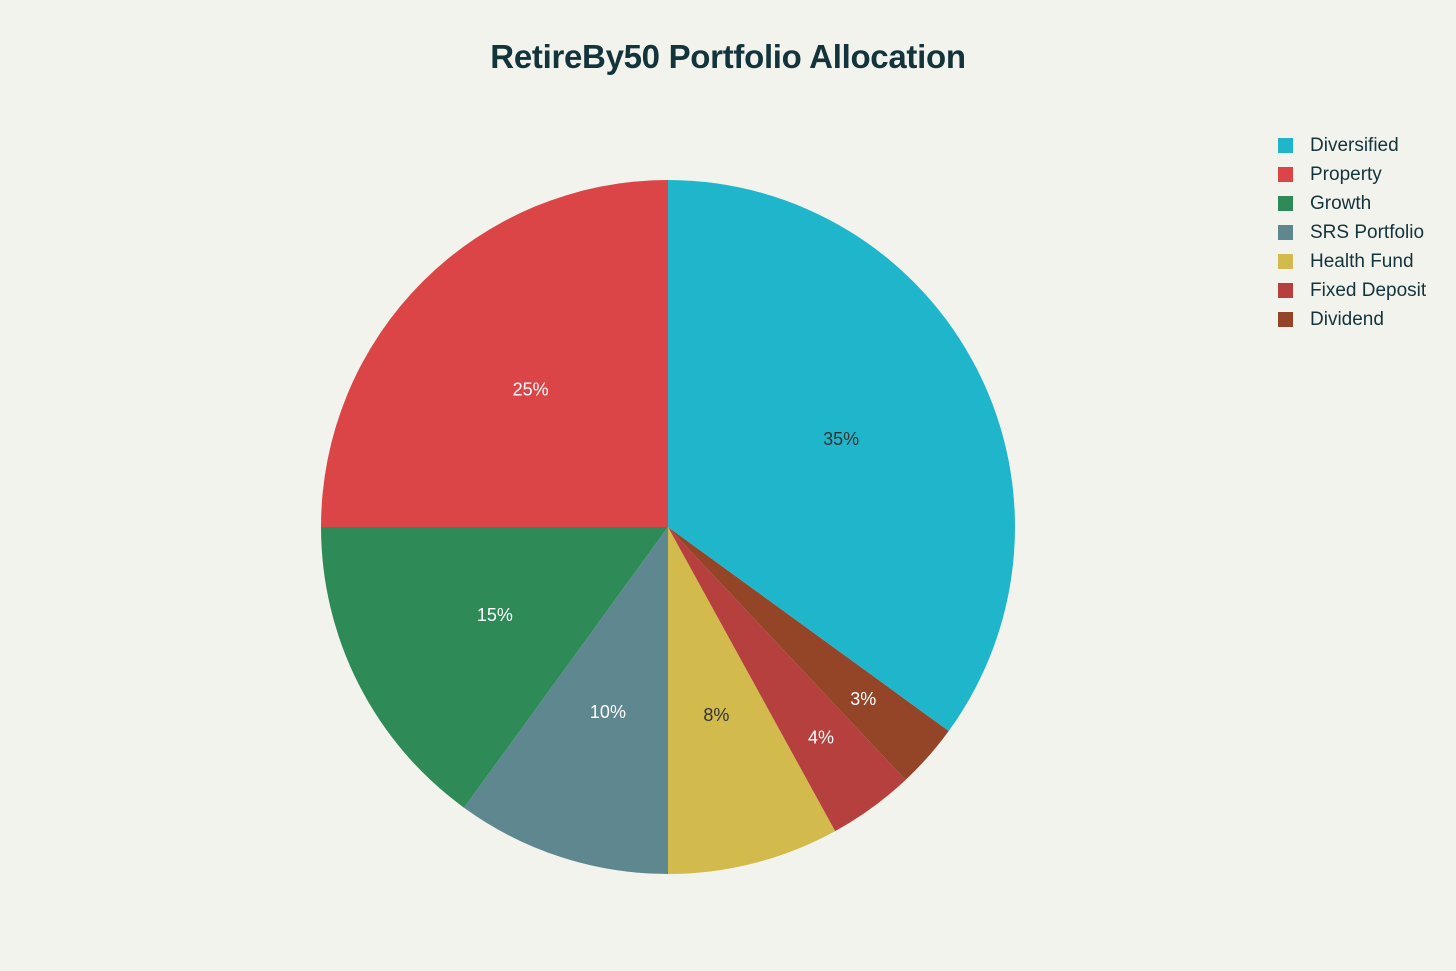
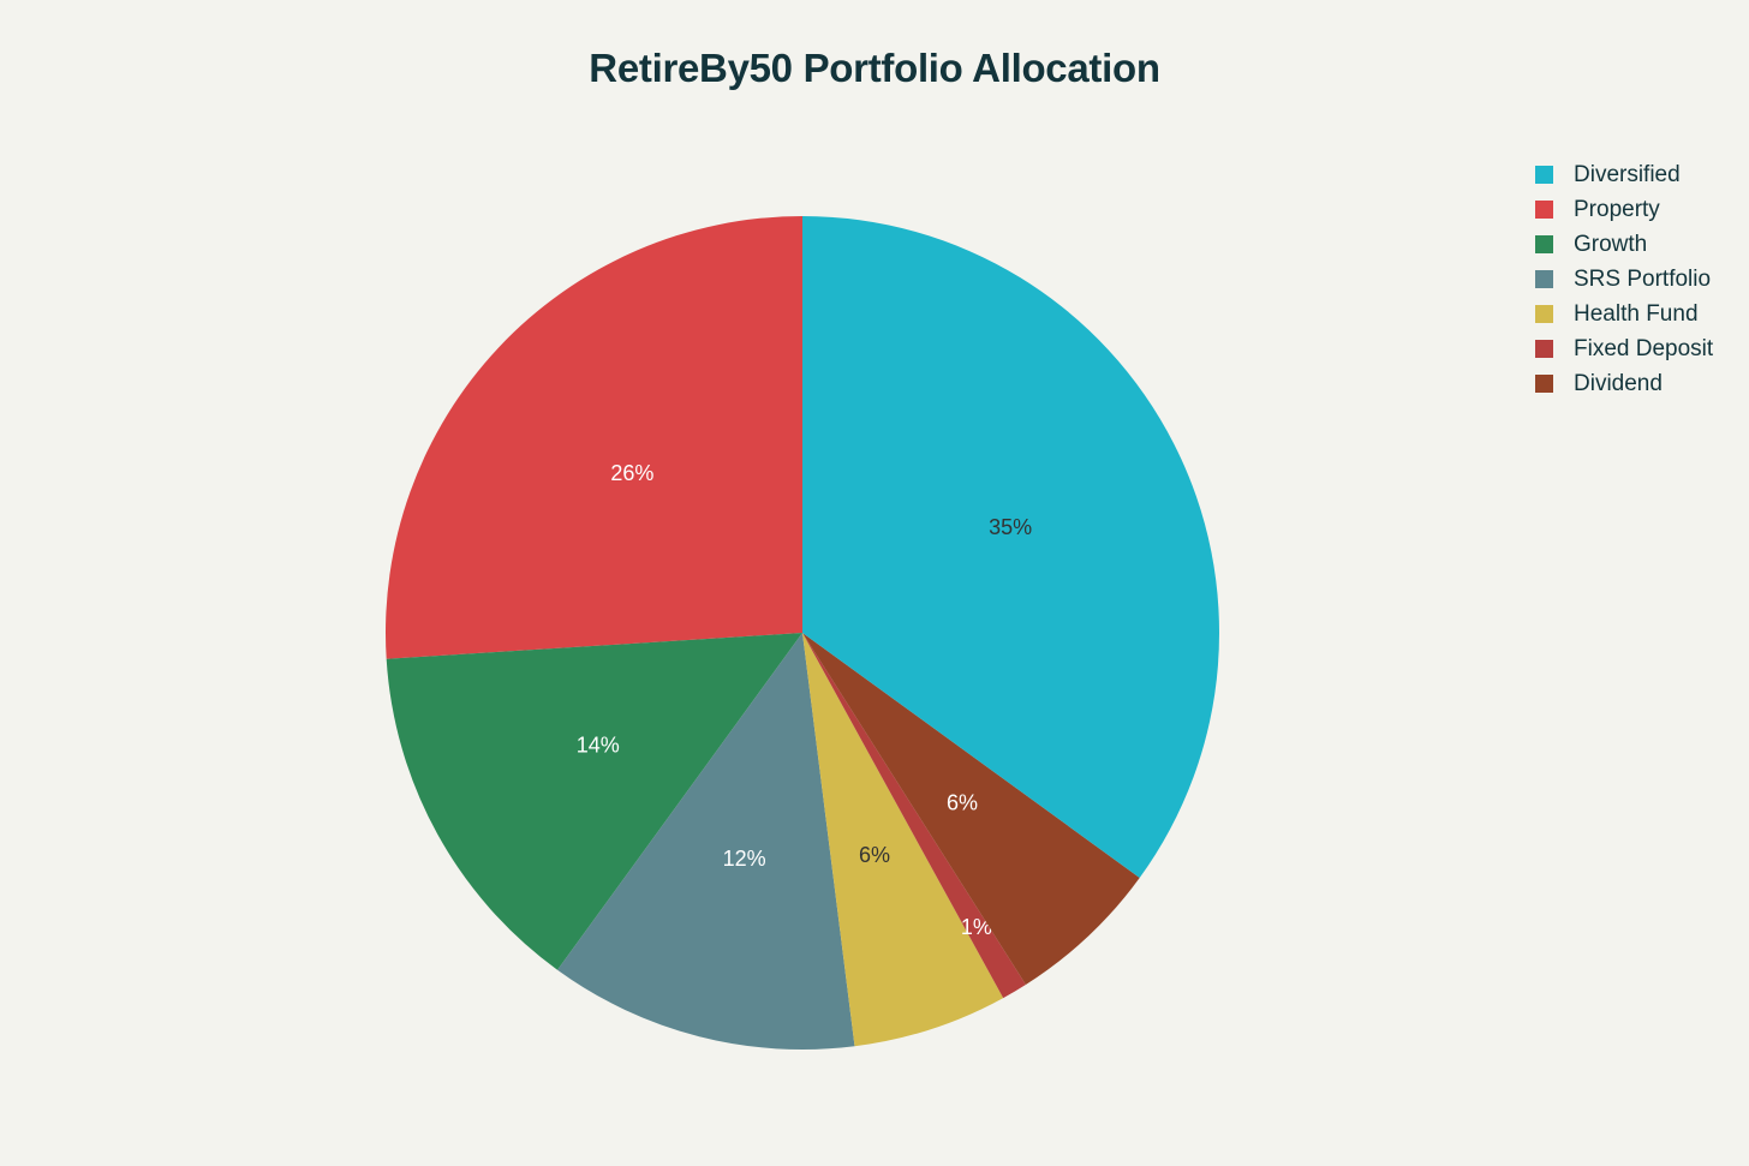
Property: 25% -> 26%
Growth: 15% -> 14%
SRS Portfolio: 10% -> 12%
Health Fund: 8% -> 6%
Fixed Deposit: 4% -> 1%
Dividend: 3% -> 6%
